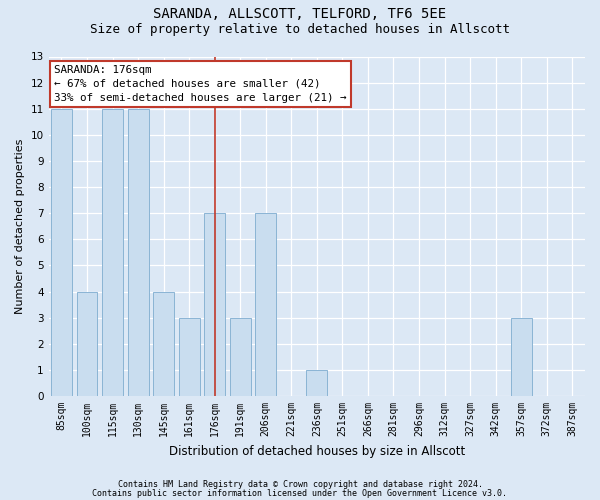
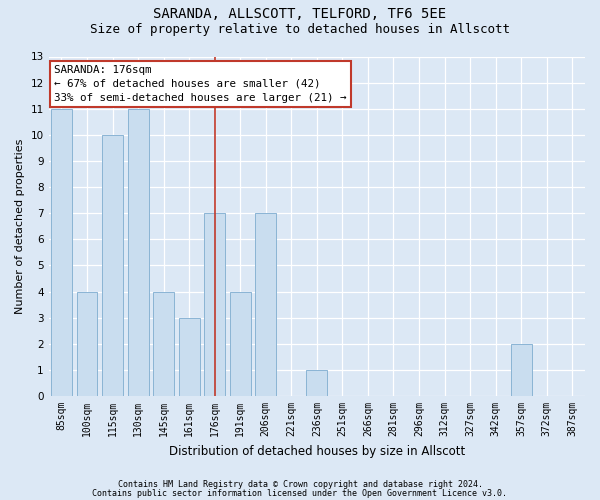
115sqm: 11 -> 10
191sqm: 3 -> 4
357sqm: 3 -> 2
